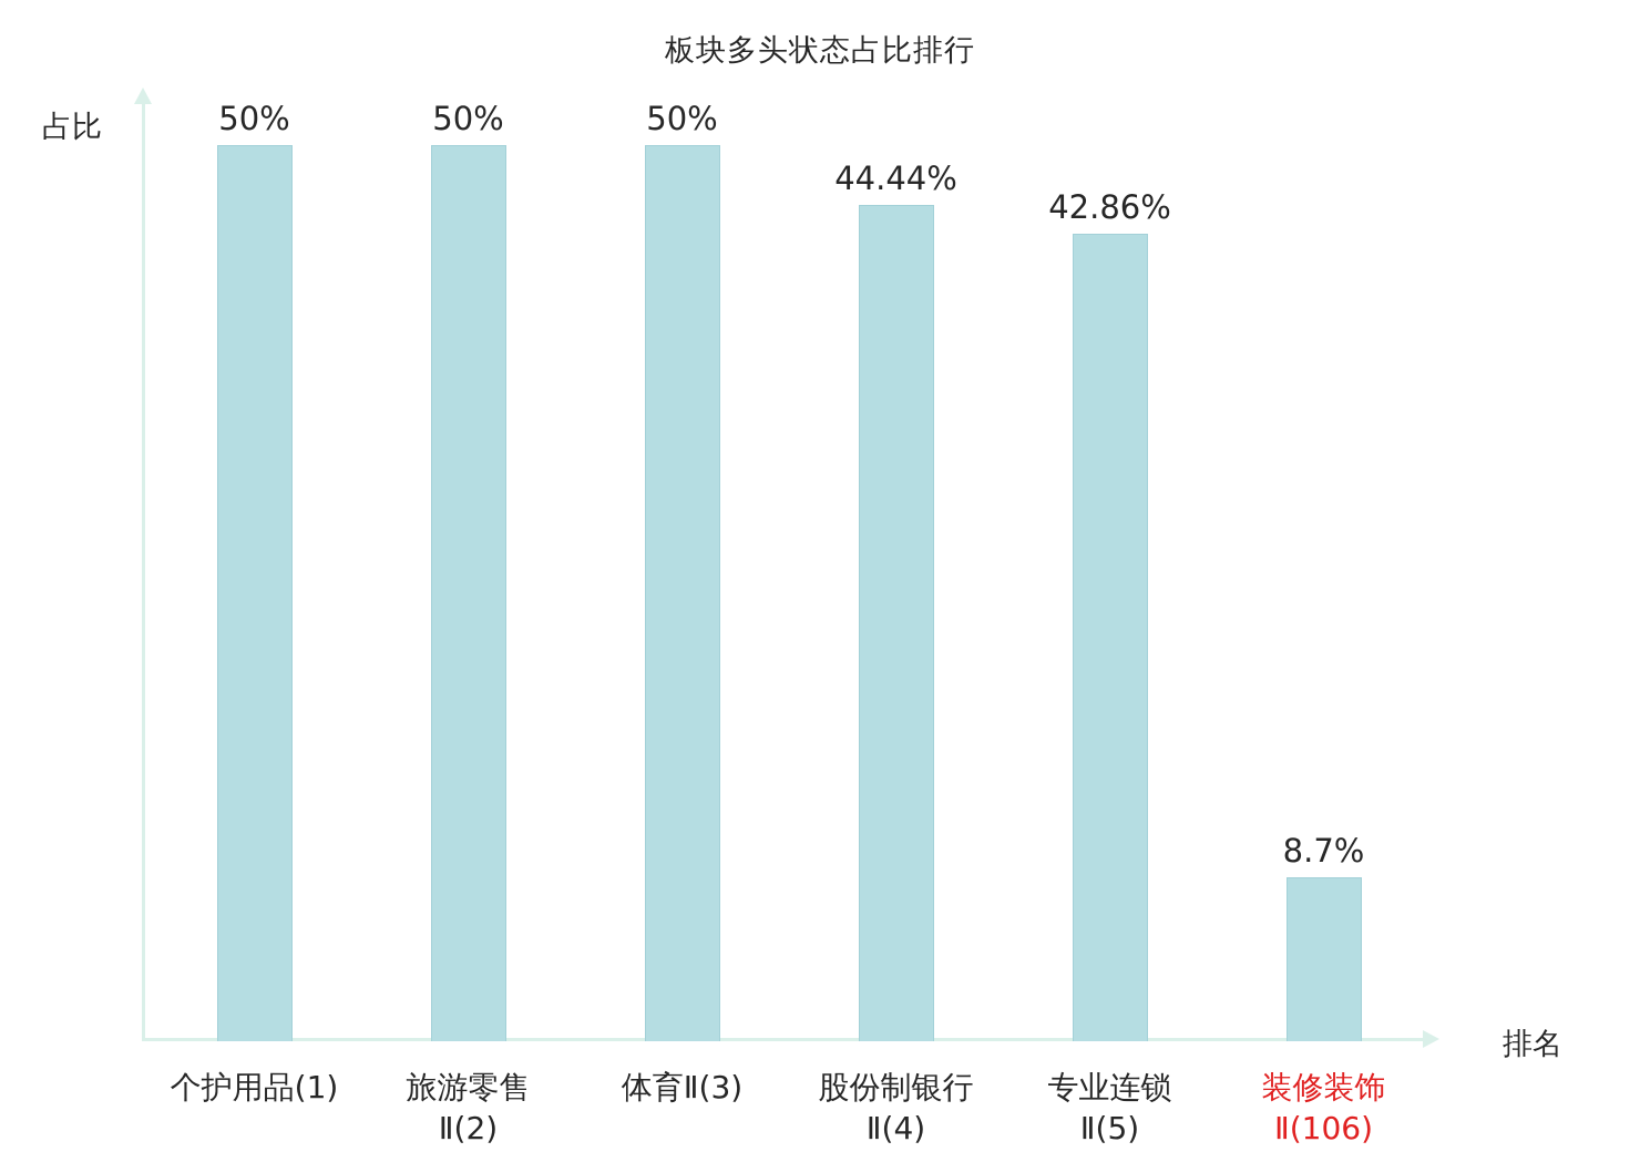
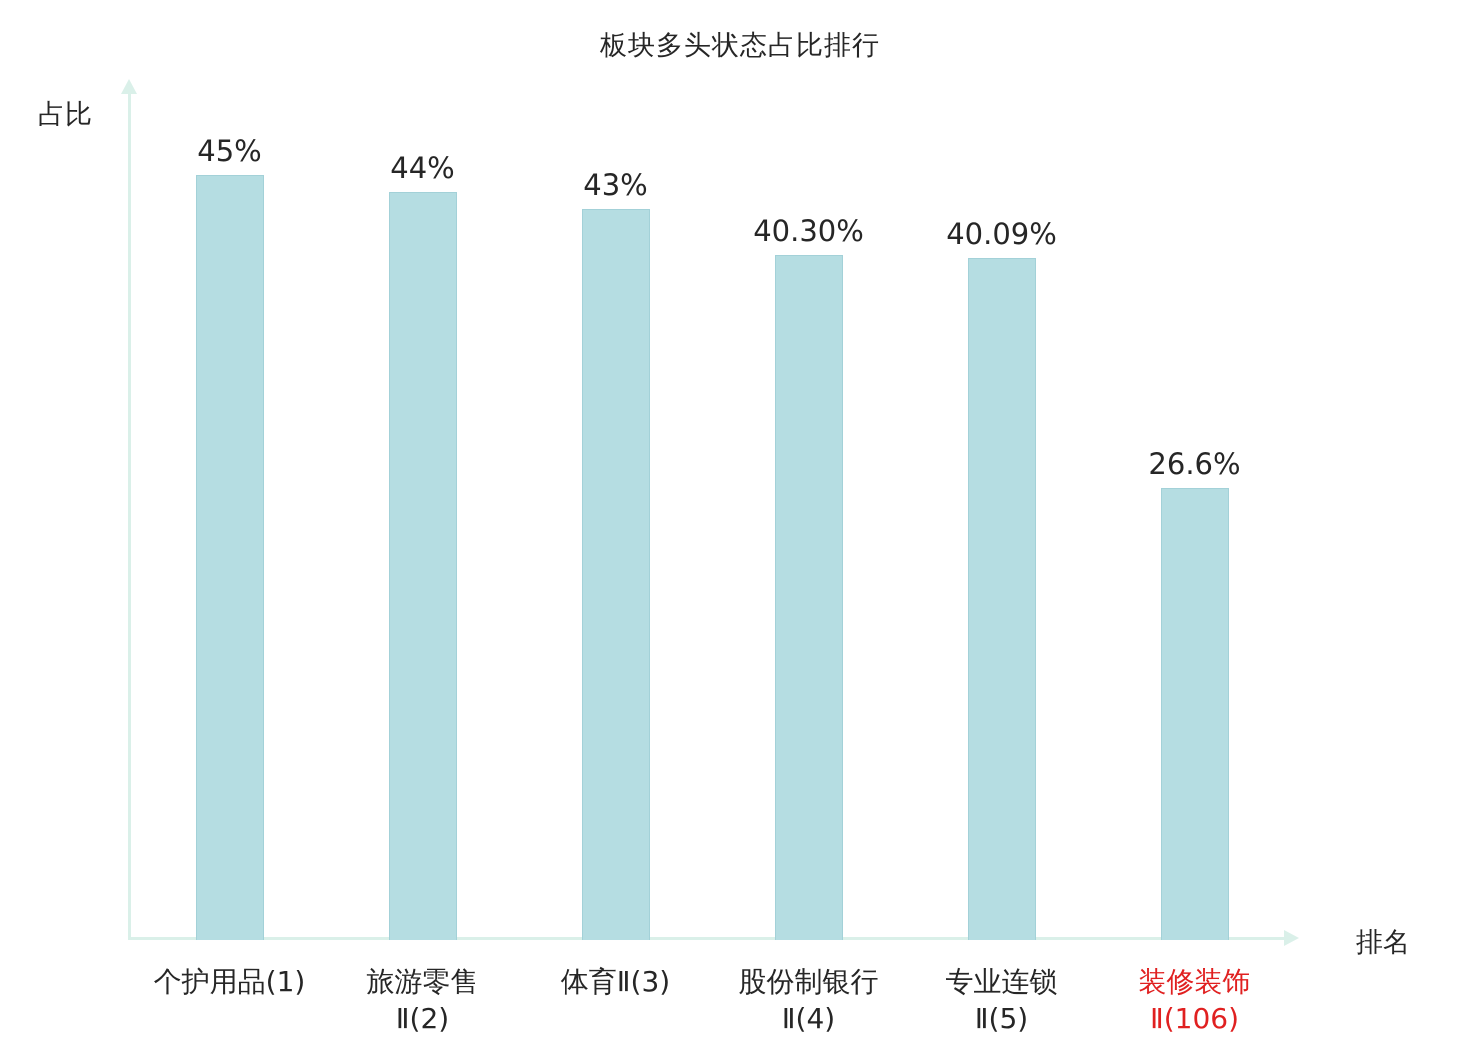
个护用品(1): 50% -> 45%
旅游零售 Ⅱ(2): 50% -> 44%
体育Ⅱ(3): 50% -> 43%
股份制银行 Ⅱ(4): 44.44% -> 40.30%
专业连锁 Ⅱ(5): 42.86% -> 40.09%
装修装饰 Ⅱ(106): 8.7% -> 26.6%
